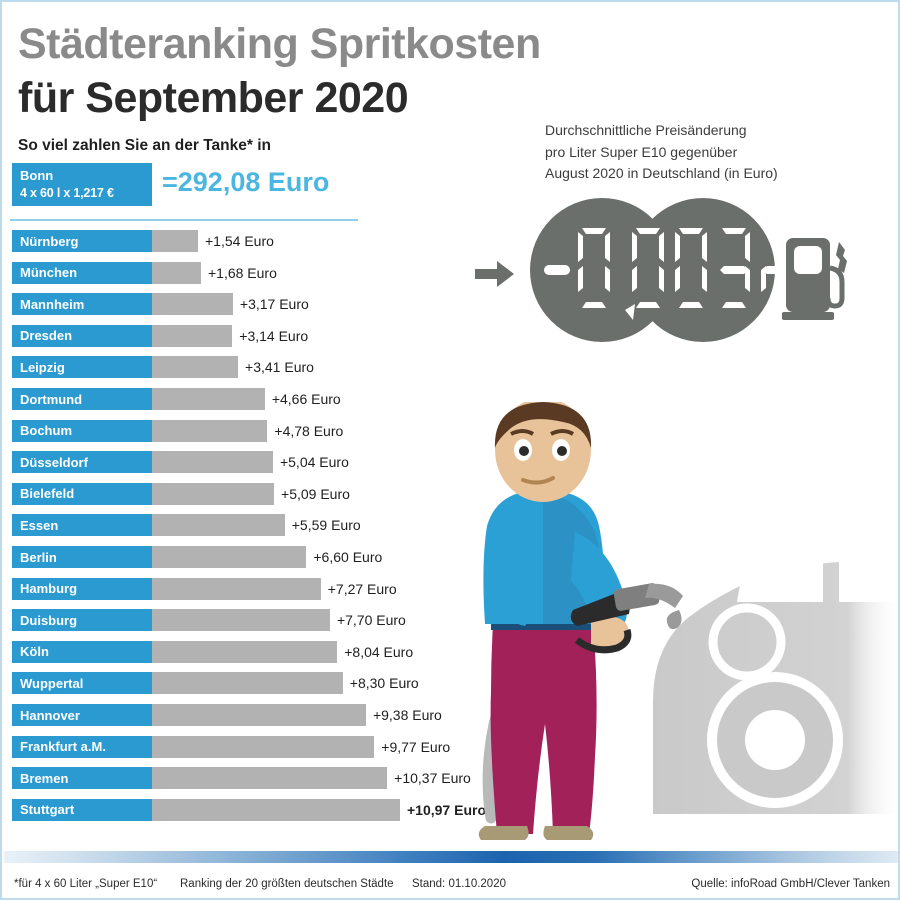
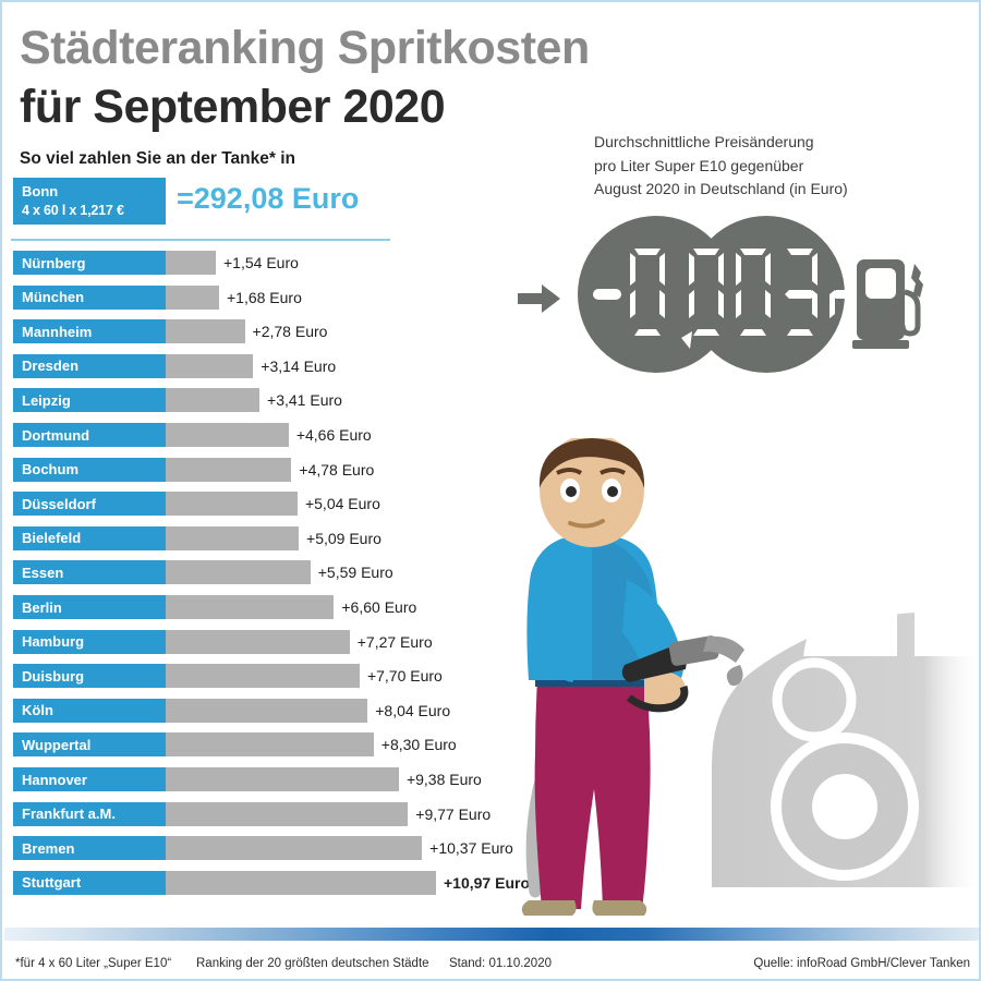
Mannheim: +3,17 -> +2,78
